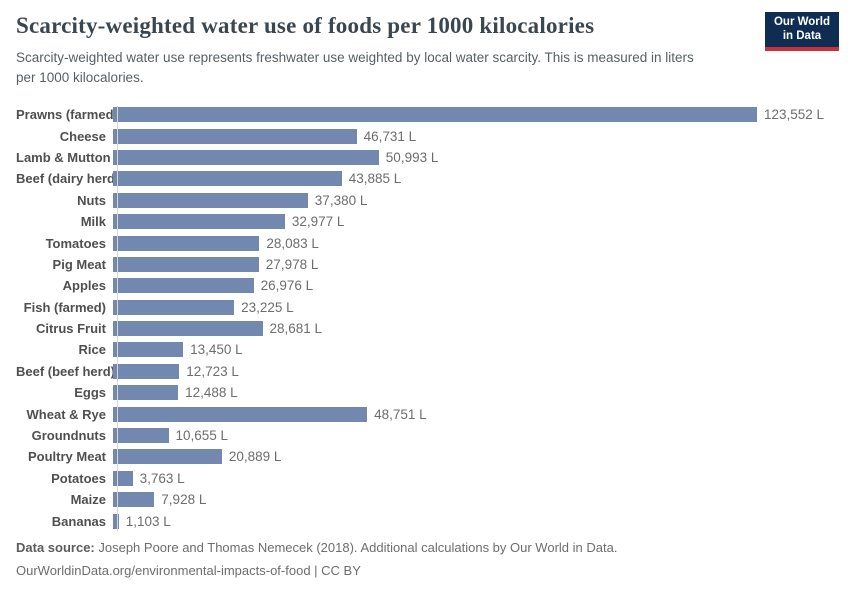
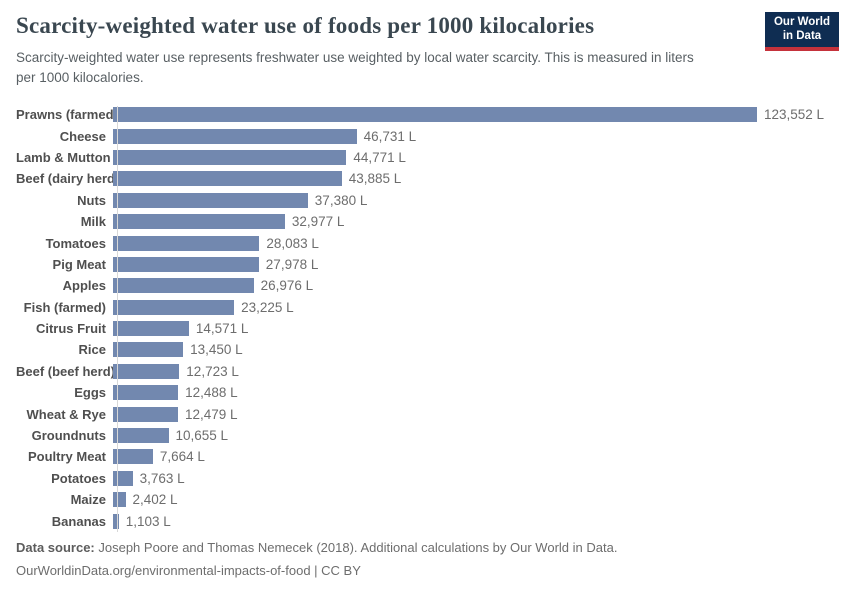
Lamb & Mutton: 50,993 -> 44,771
Citrus Fruit: 28,681 -> 14,571
Wheat & Rye: 48,751 -> 12,479
Poultry Meat: 20,889 -> 7,664
Maize: 7,928 -> 2,402
